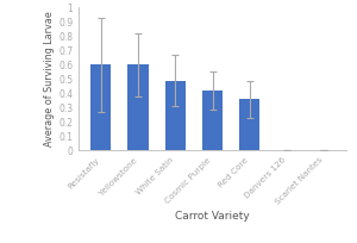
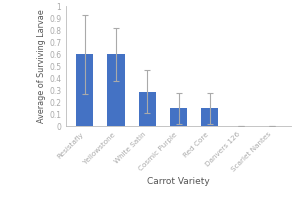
White Satin: 0.49 -> 0.29
Cosmic Purple: 0.42 -> 0.15
Red Core: 0.36 -> 0.15
